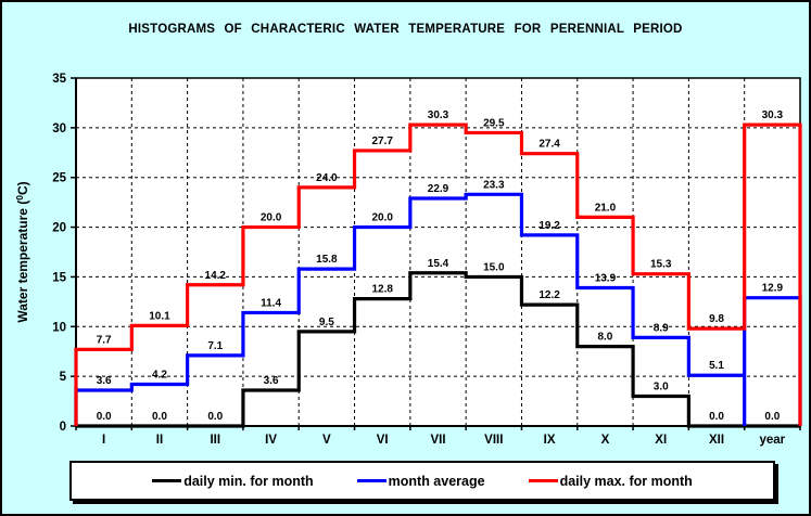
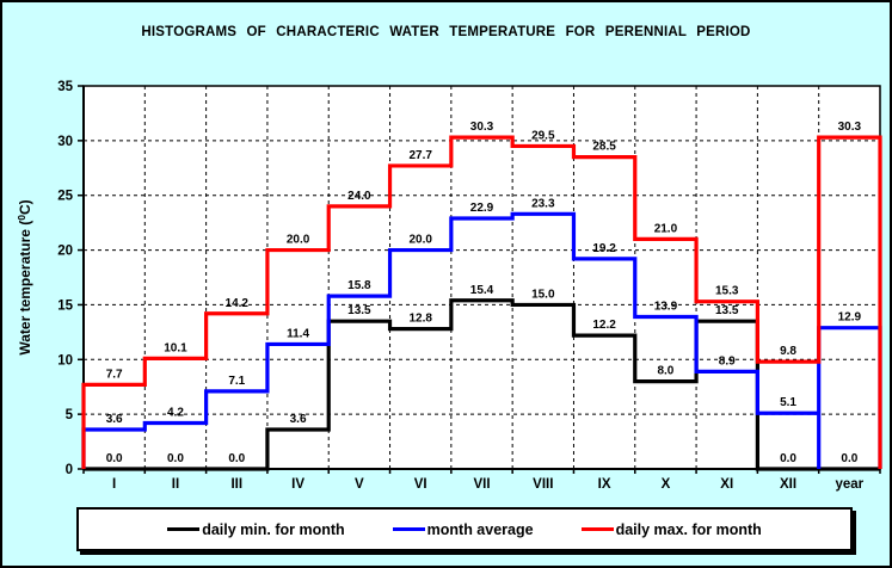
daily min. for month/V: 9.5 -> 13.5
daily max. for month/IX: 27.4 -> 28.5
daily min. for month/XI: 3.0 -> 13.5
